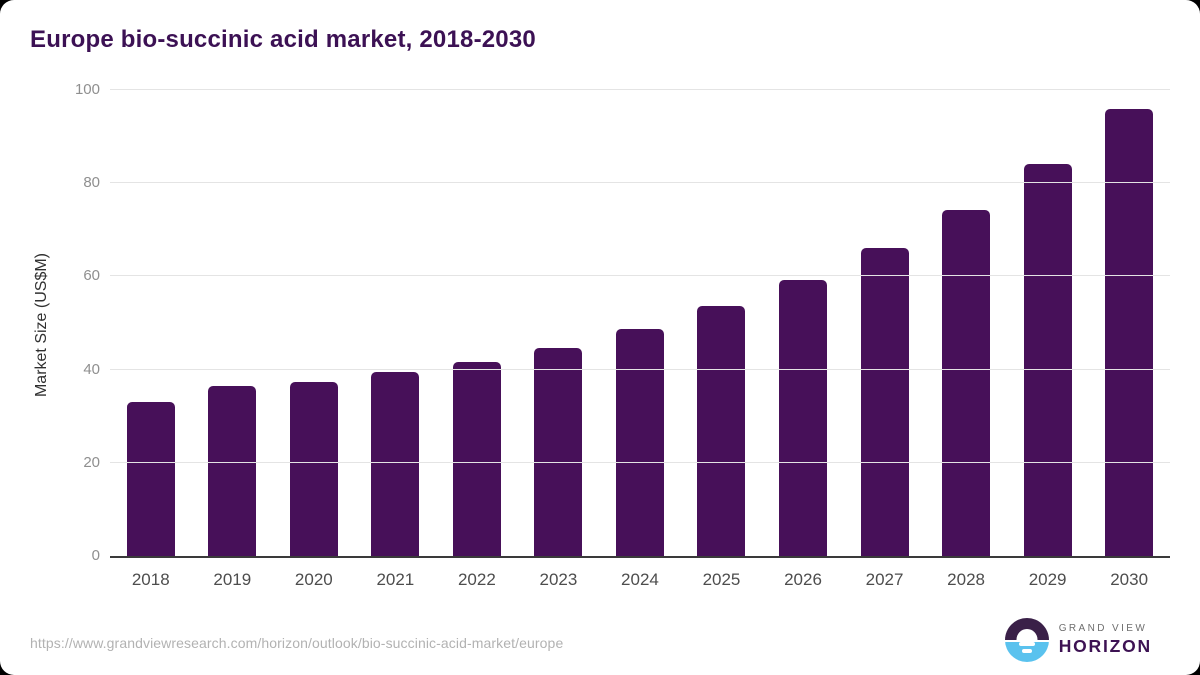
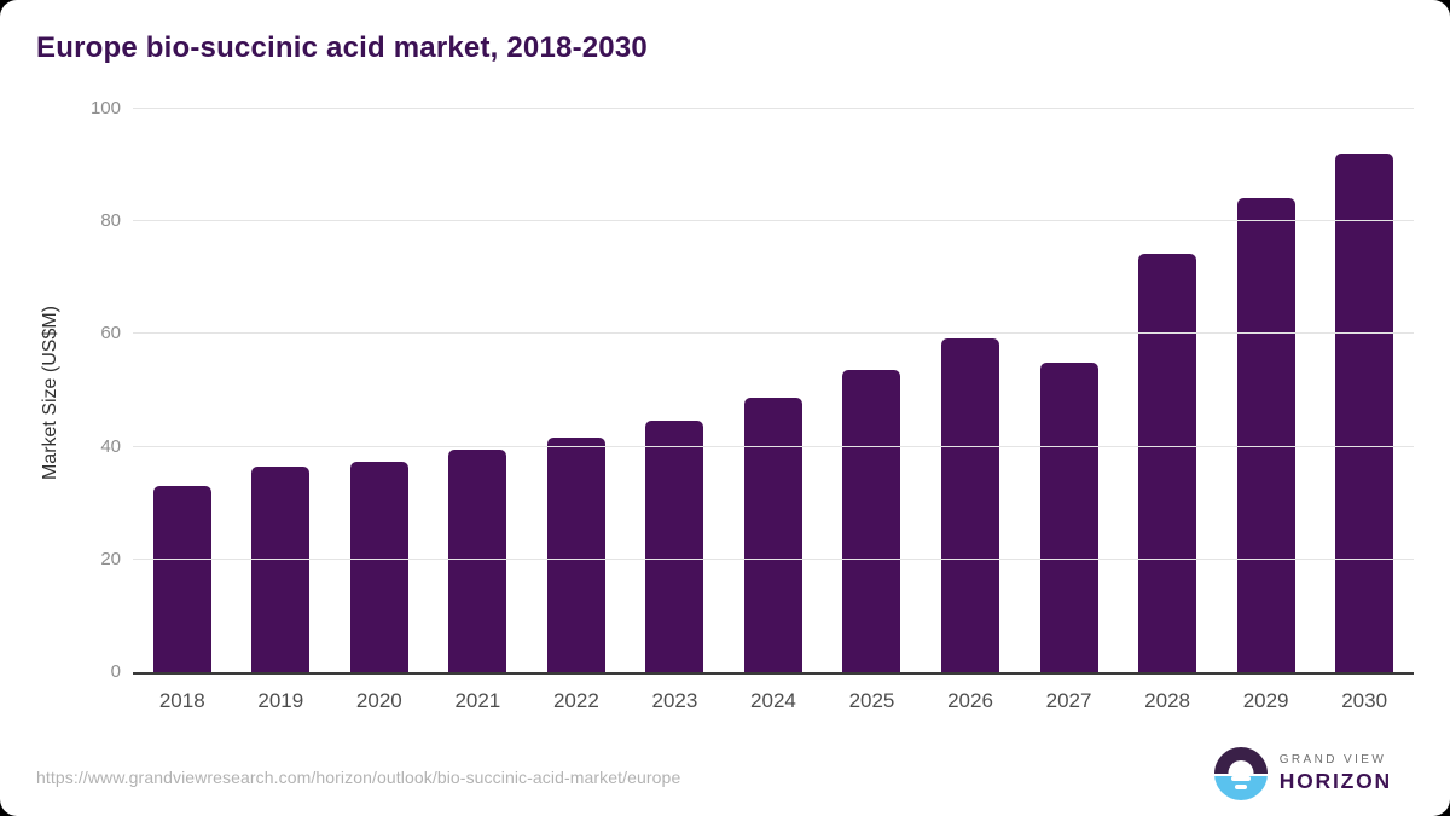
2027: 66 -> 55
2030: 96 -> 92
